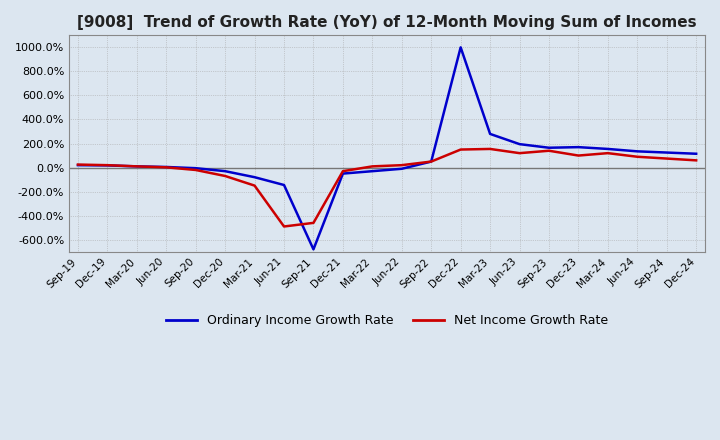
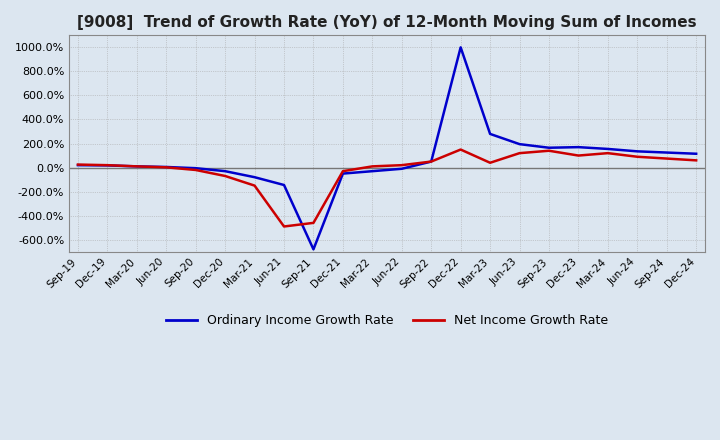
Net Income Growth Rate/Mar-23: 160% -> 40%
